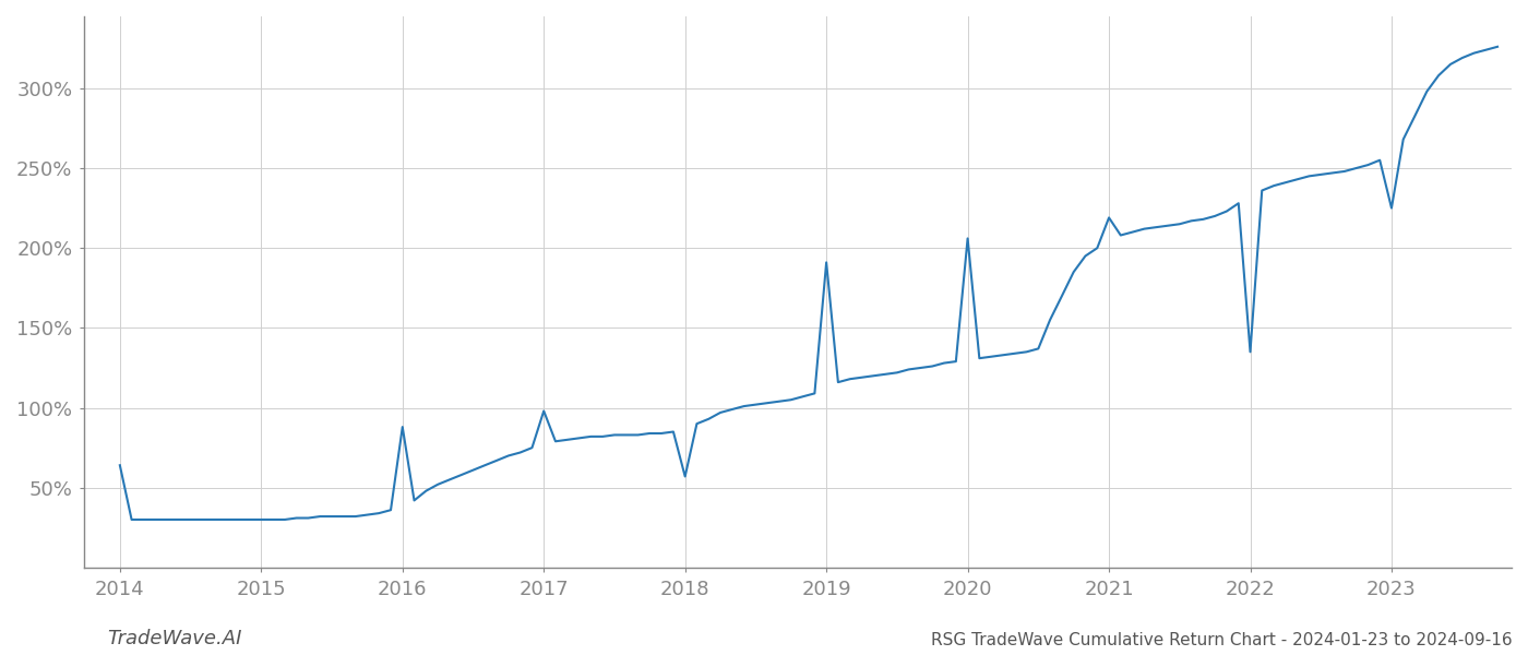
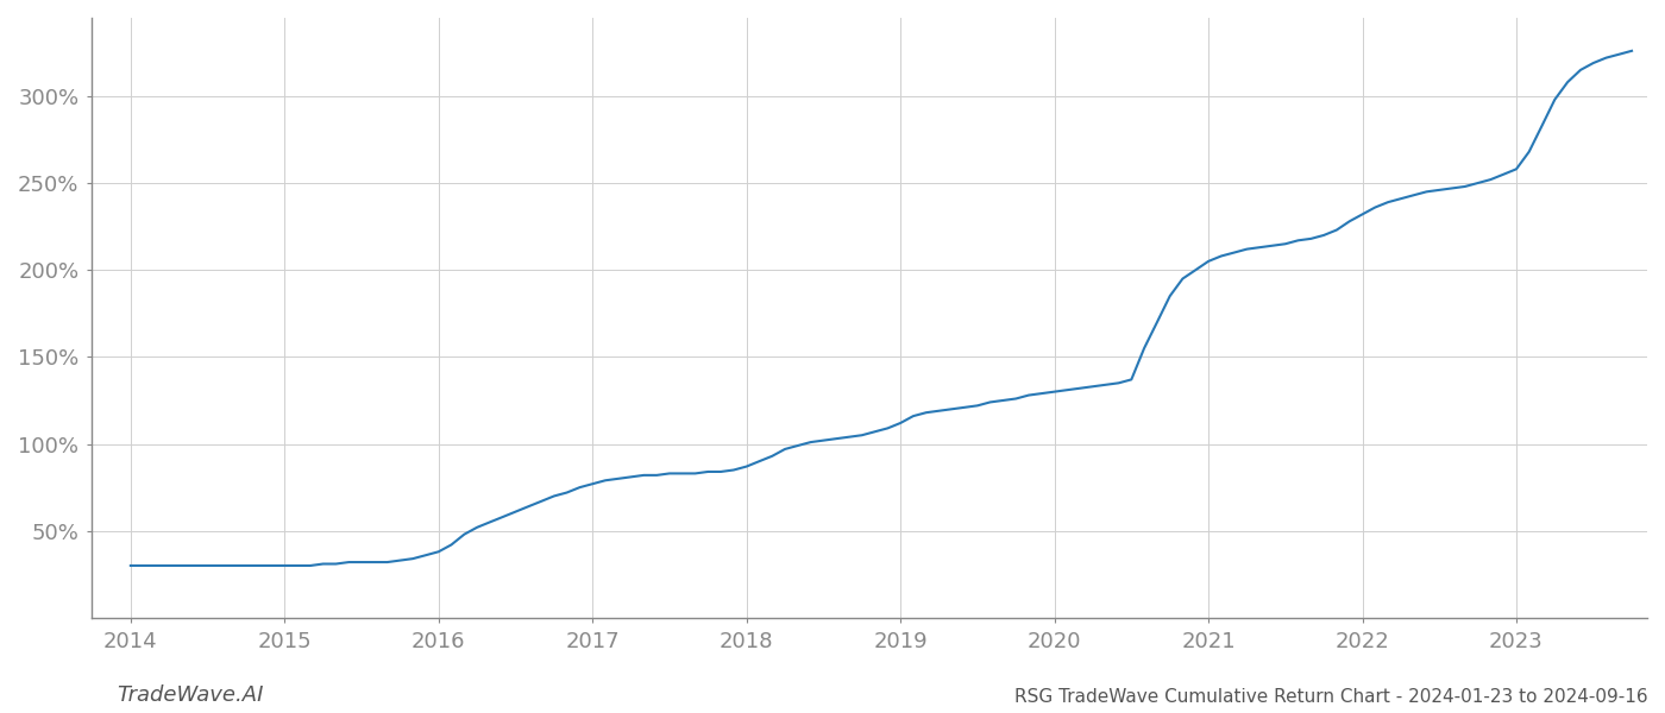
2014: 64% -> 30%
2016: 88% -> 38%
2017: 98% -> 77%
2018: 57% -> 87%
2019: 191% -> 112%
2020: 206% -> 130%
2021: 219% -> 205%
2022: 135% -> 232%
2023: 225% -> 258%
